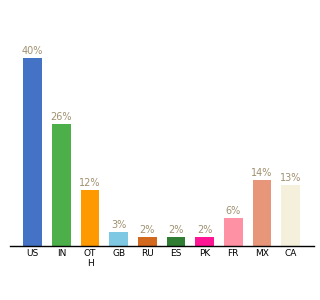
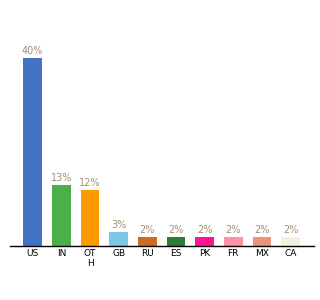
IN: 26% -> 13%
FR: 6% -> 2%
MX: 14% -> 2%
CA: 13% -> 2%
